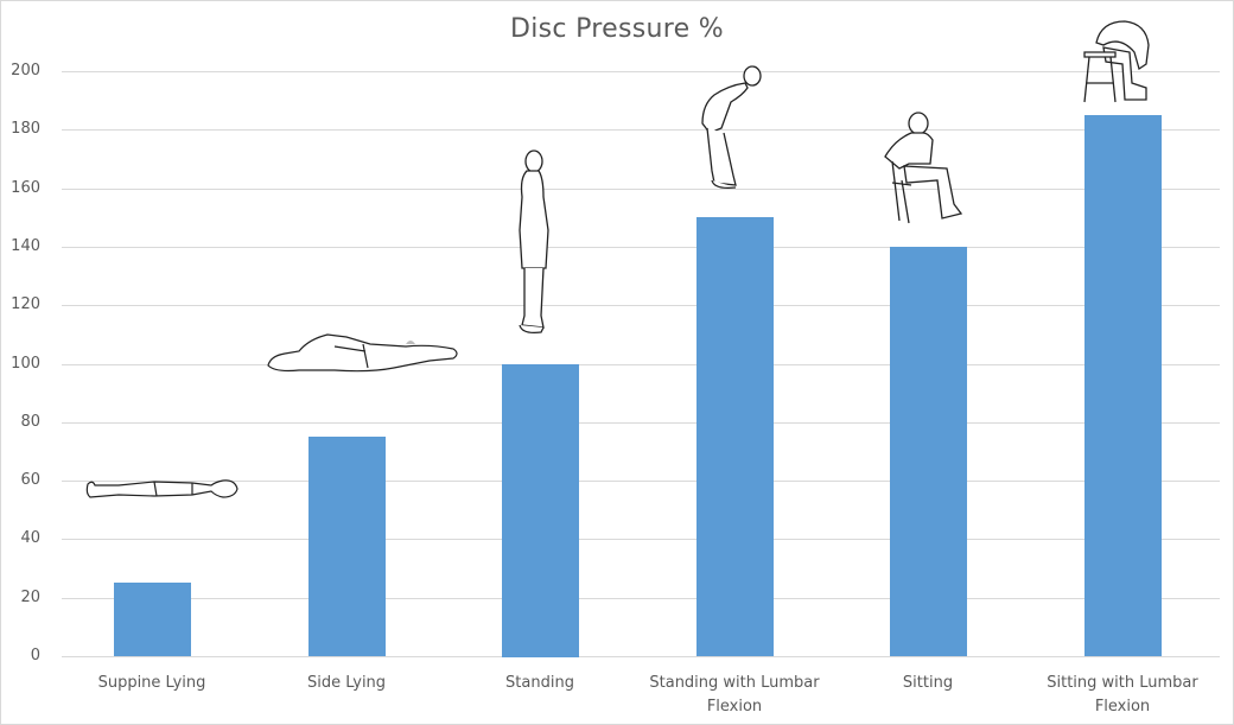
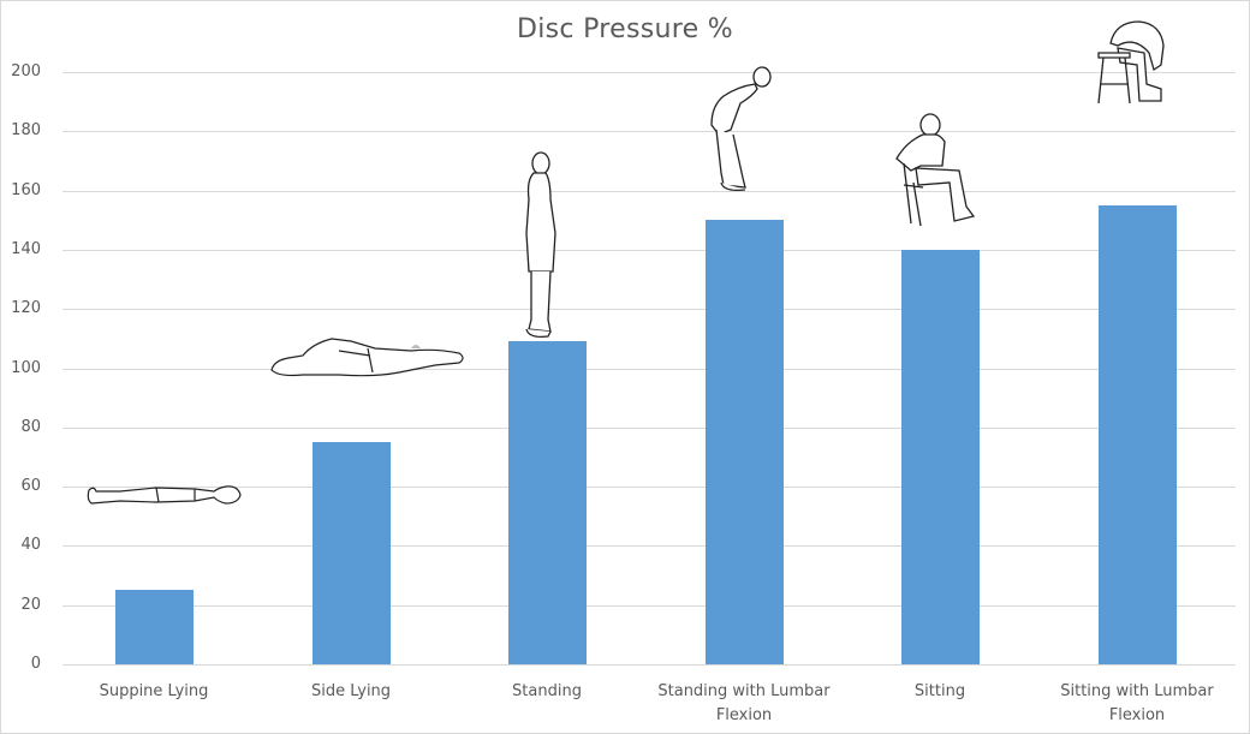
Standing: 100 -> 109
Sitting with Lumbar Flexion: 185 -> 155
